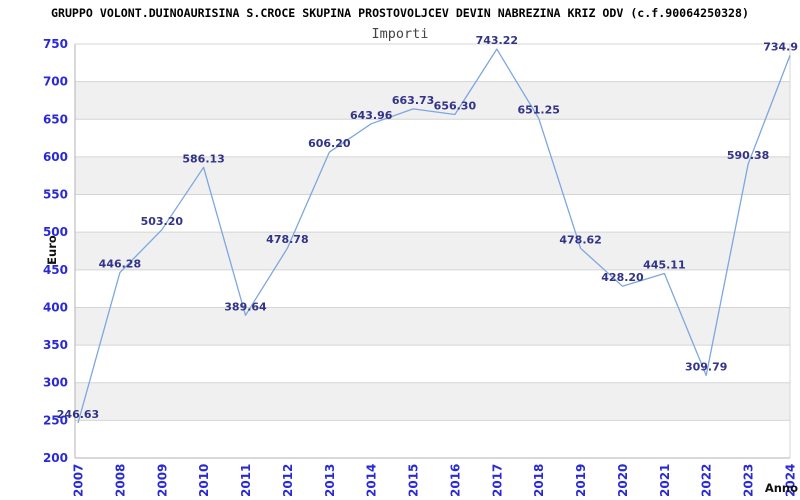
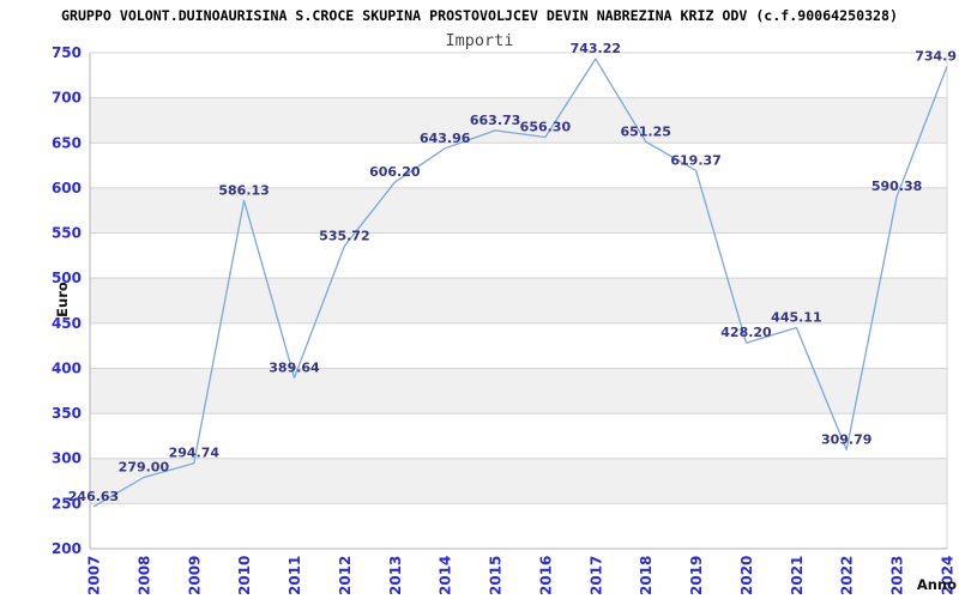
2008: 446.28 -> 279.00
2009: 503.20 -> 294.74
2012: 478.78 -> 535.72
2019: 478.62 -> 619.37
